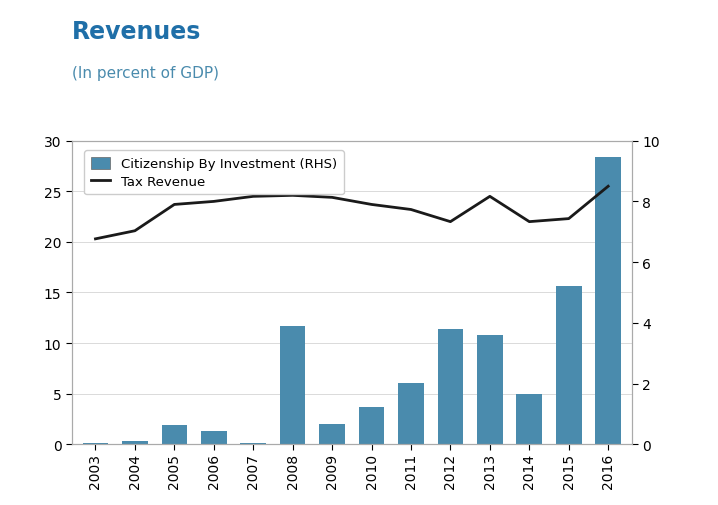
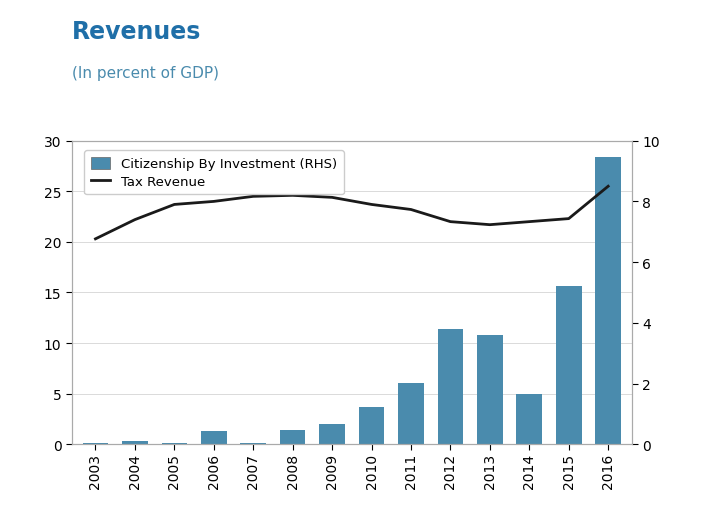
Tax Revenue/2004: 21.1 -> 22.2
Citizenship By Investment (RHS)/2005: 1.9 -> 0.1
Citizenship By Investment (RHS)/2008: 11.7 -> 1.4
Tax Revenue/2013: 24.5 -> 21.7
